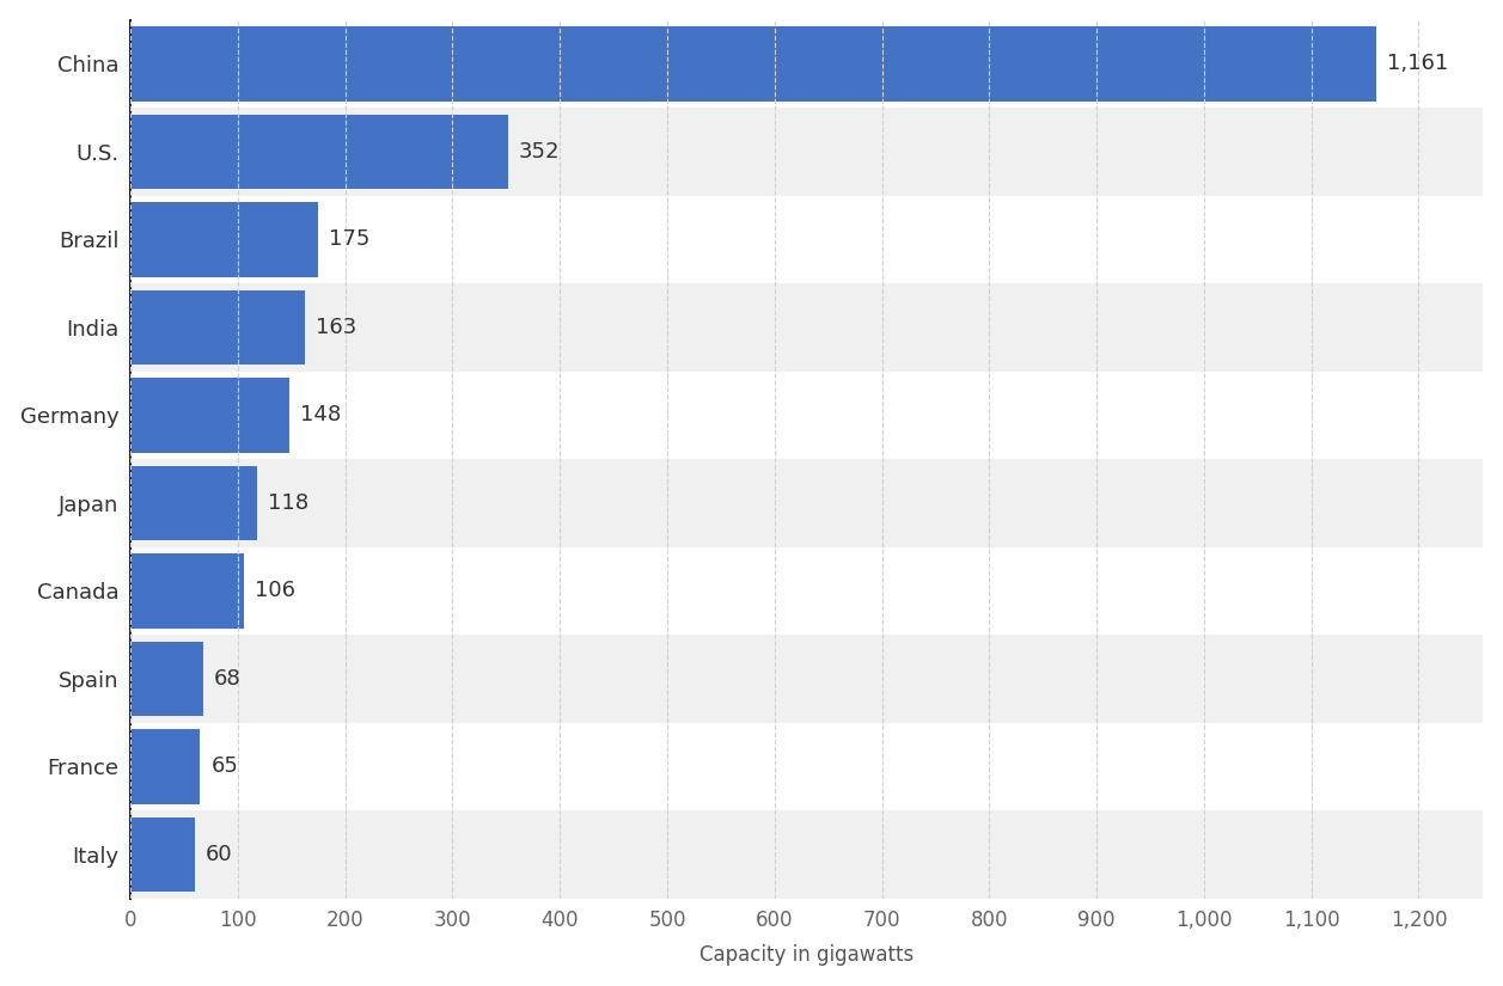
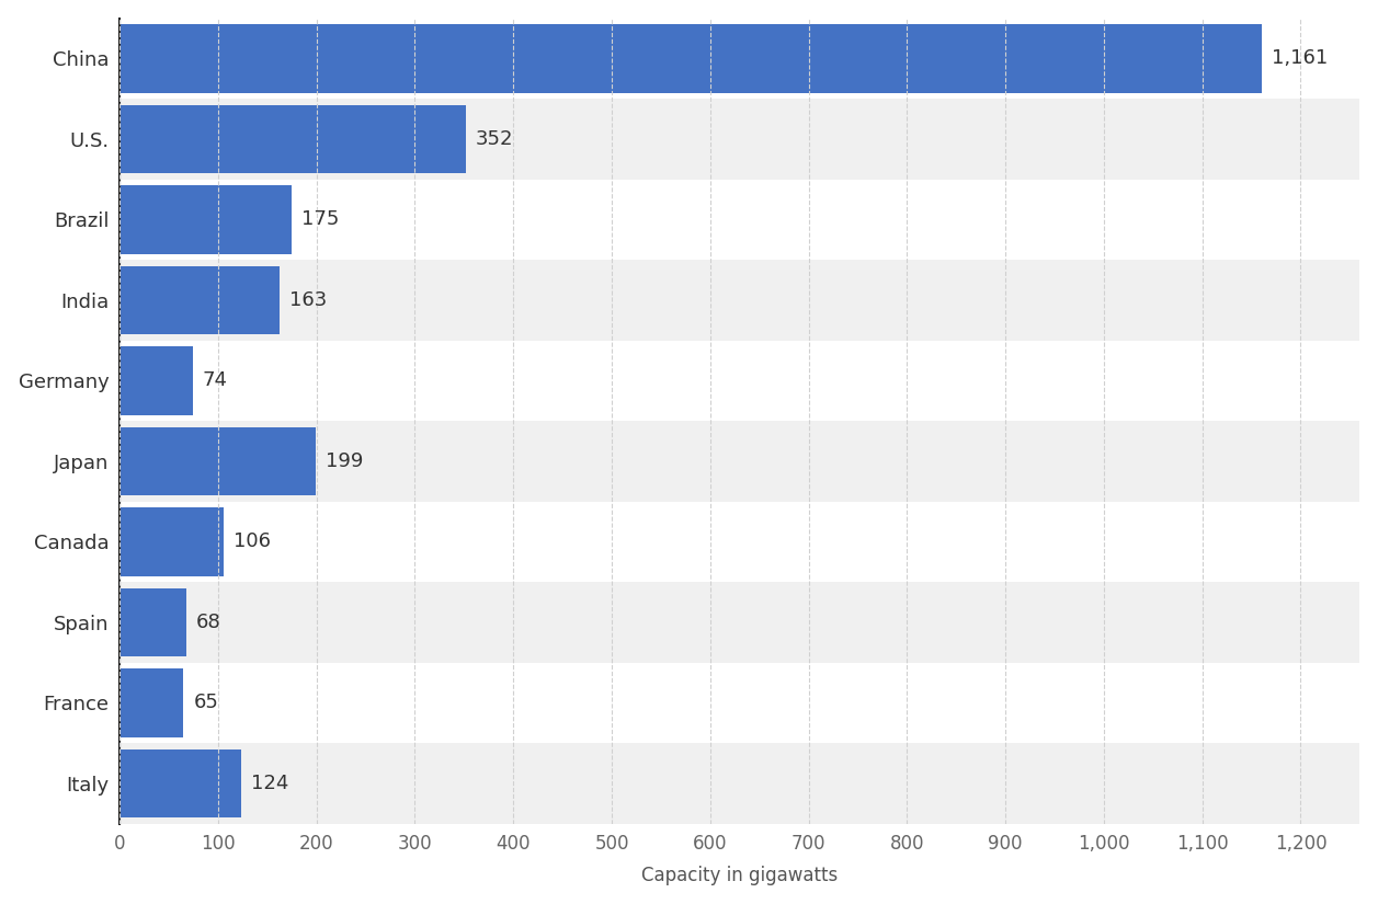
Germany: 148 -> 74
Japan: 118 -> 199
Italy: 60 -> 124
